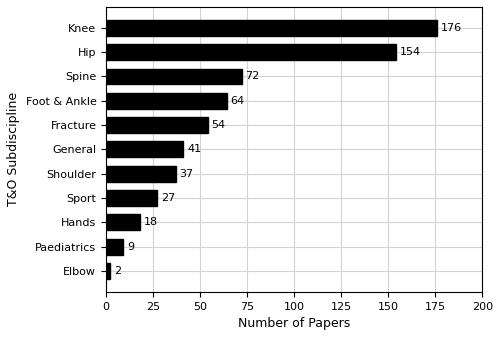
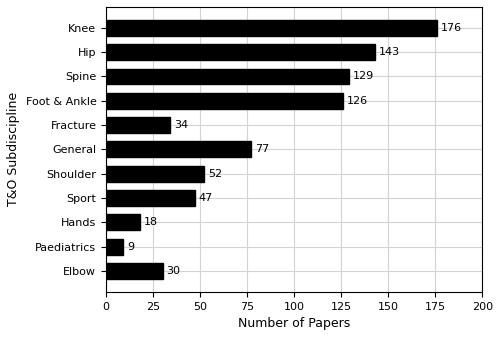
Hip: 154 -> 143
Spine: 72 -> 129
Foot & Ankle: 64 -> 126
Fracture: 54 -> 34
General: 41 -> 77
Shoulder: 37 -> 52
Sport: 27 -> 47
Elbow: 2 -> 30
